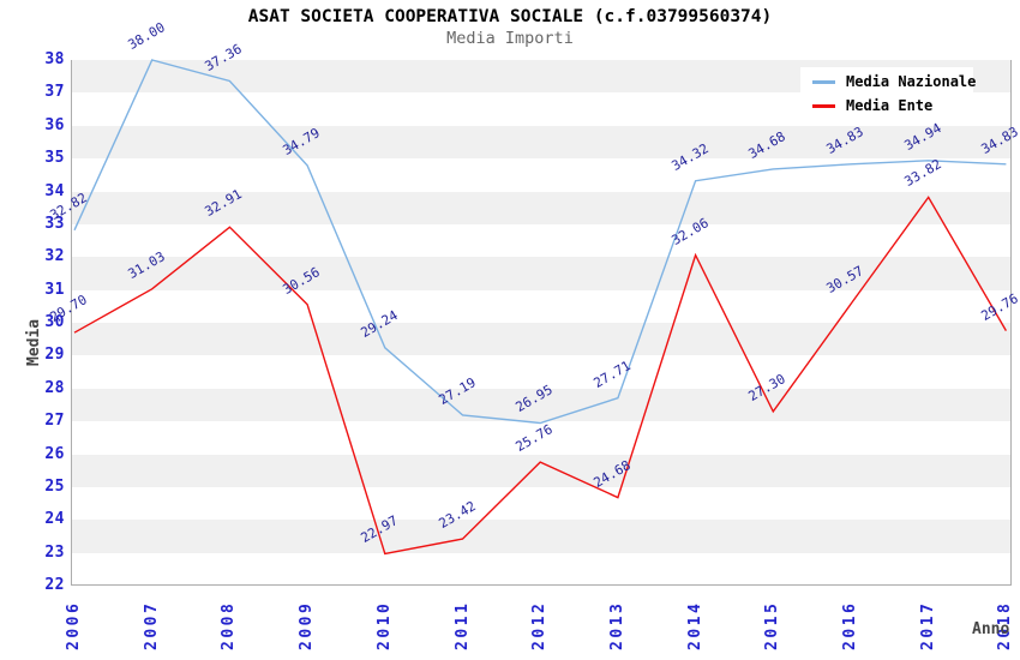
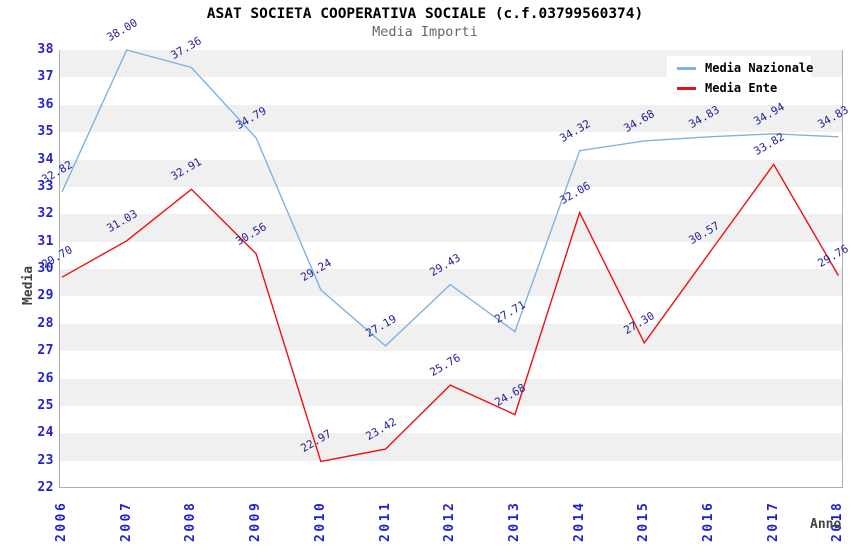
Media Nazionale/2012: 26.95 -> 29.43
